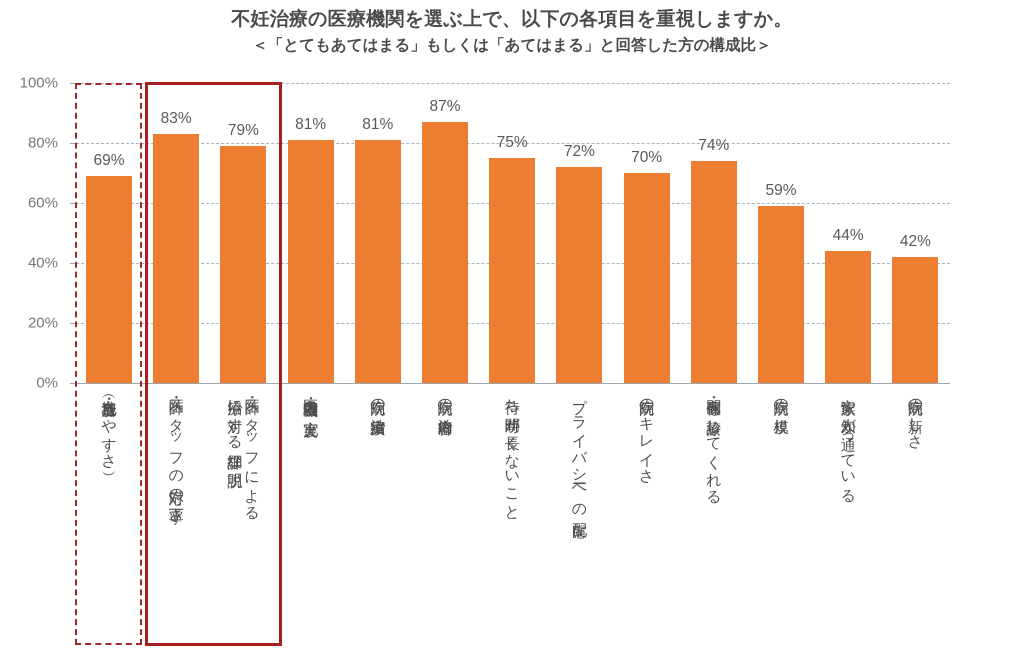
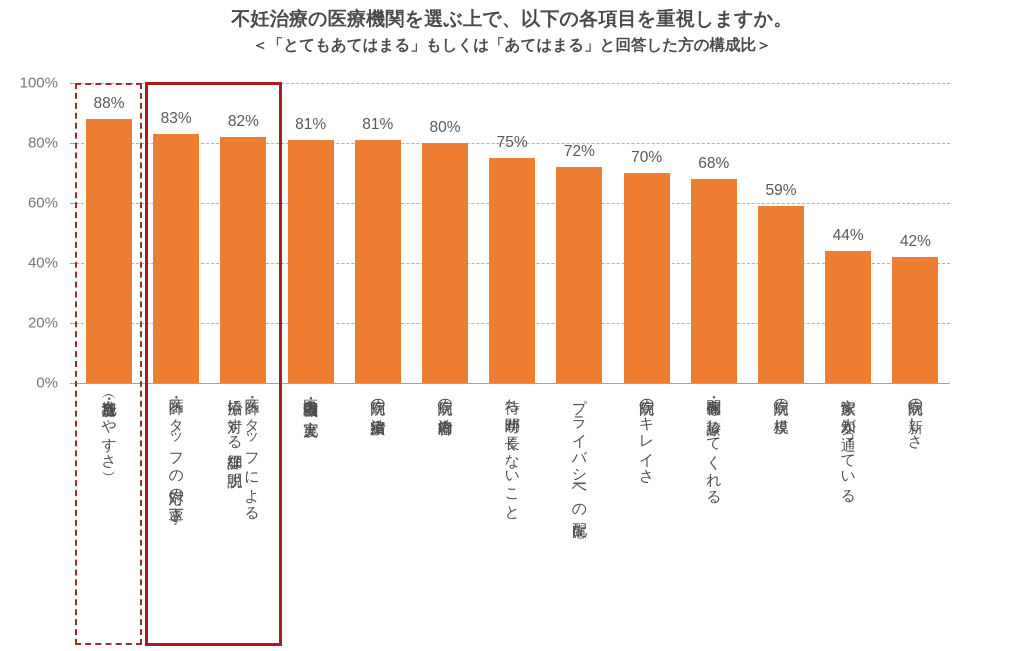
立地（近所・行きやすさ）: 69% -> 88%
医師・スタッフによる治療に対する詳細な説明: 79% -> 82%
病院の治療内容: 87% -> 80%
夜間・休日も診療してくれる: 74% -> 68%
